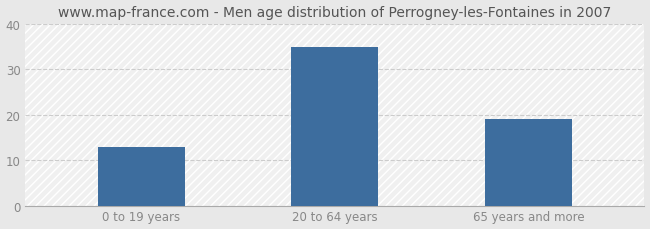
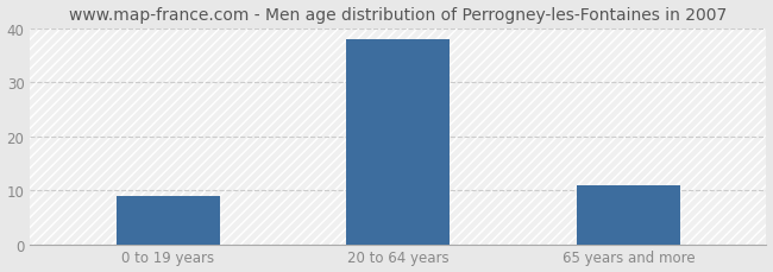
0 to 19 years: 13 -> 9
20 to 64 years: 35 -> 38
65 years and more: 19 -> 11
